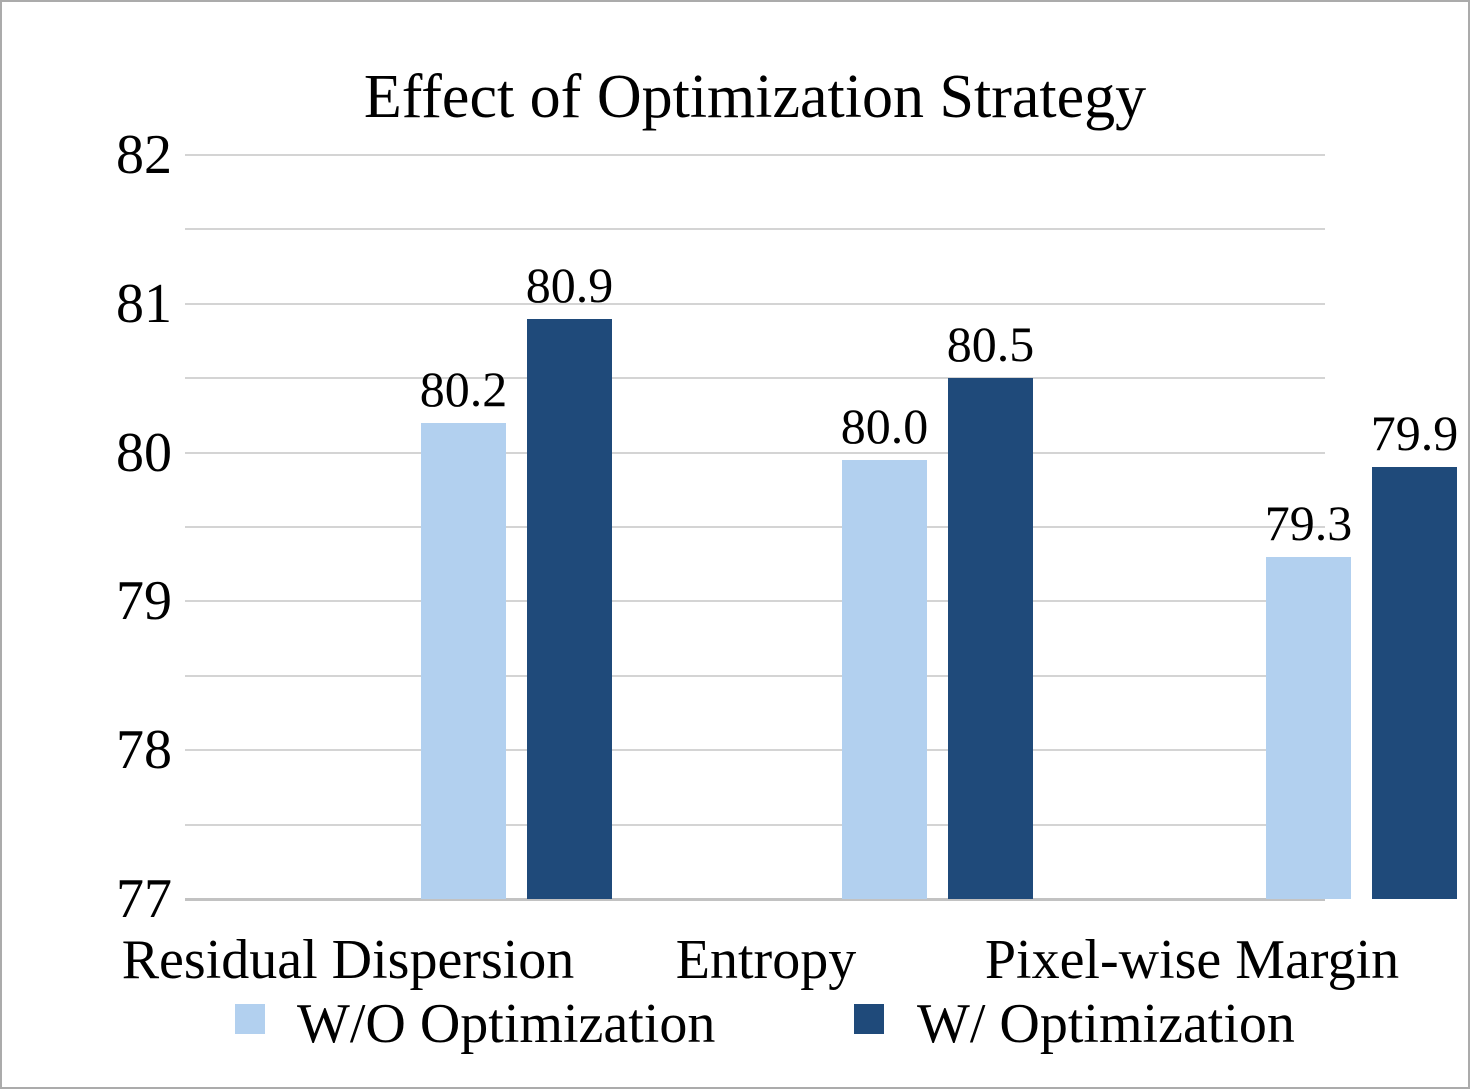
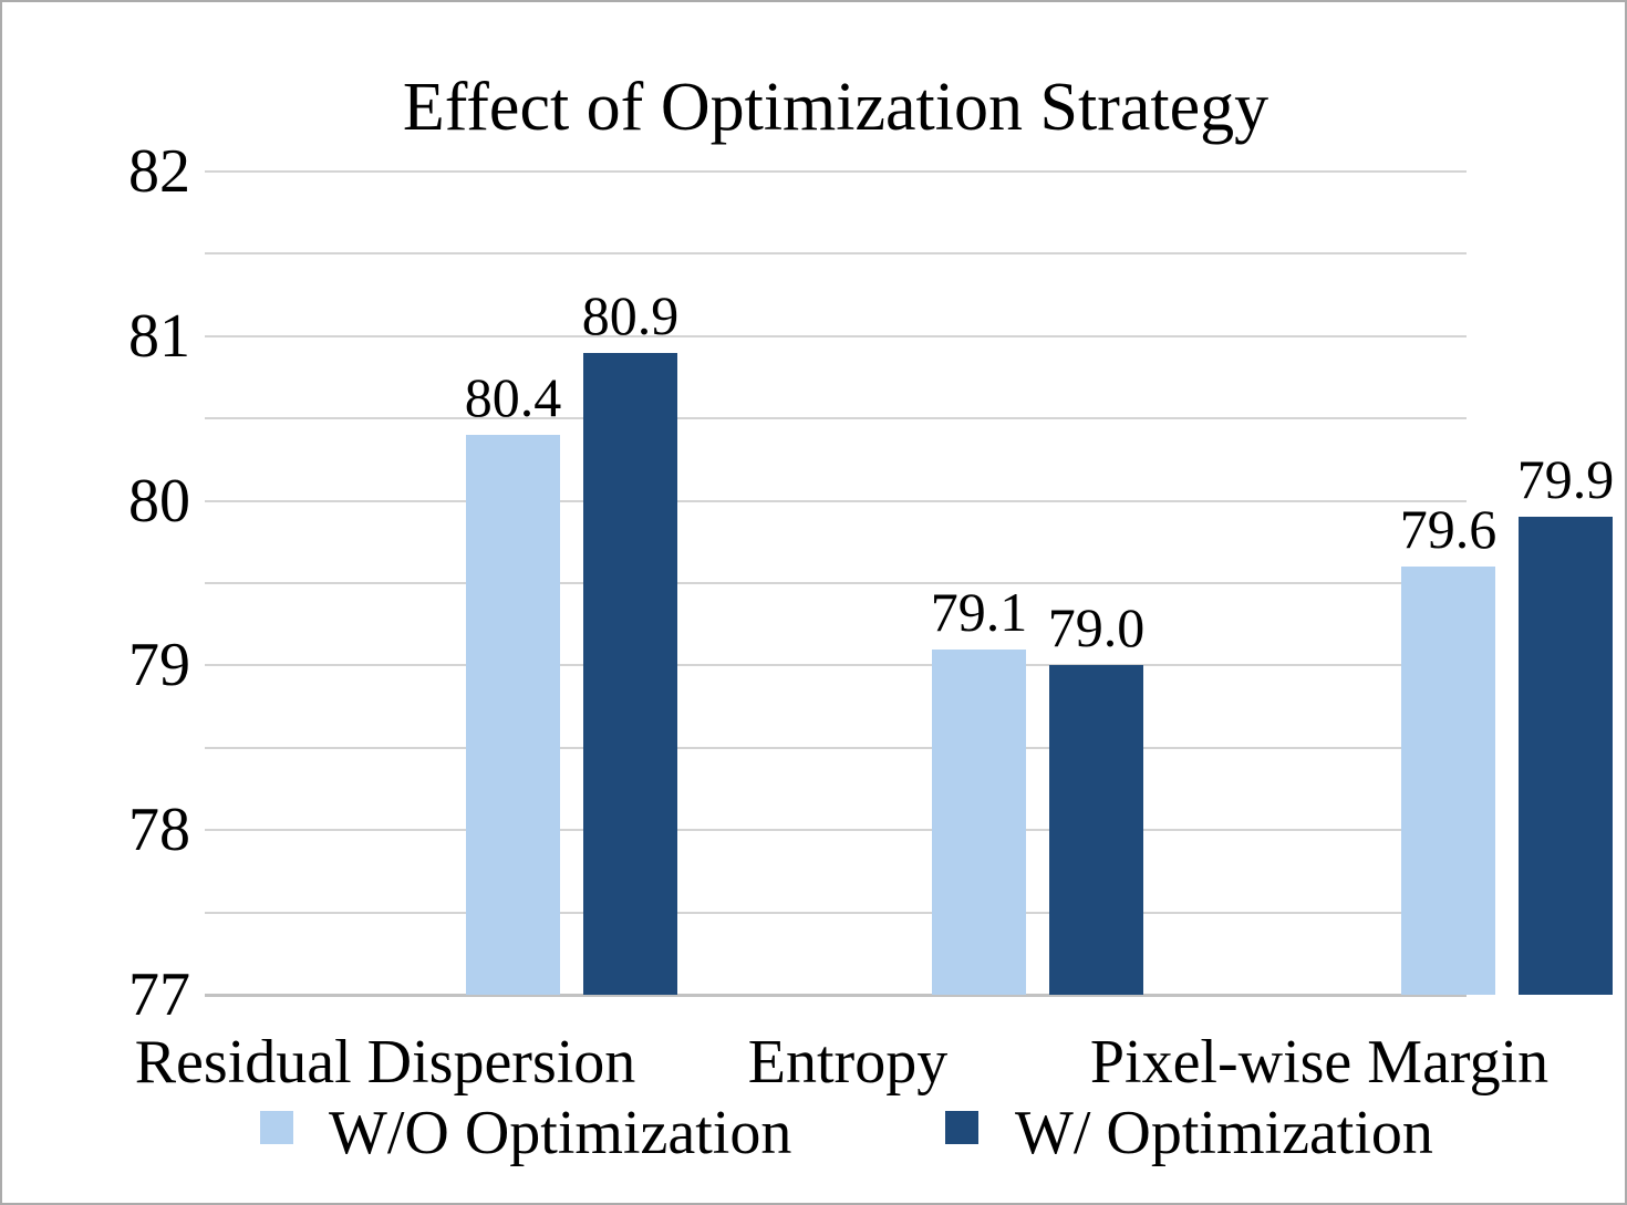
W/O Optimization/Residual Dispersion: 80.2 -> 80.4
W/O Optimization/Entropy: 80.0 -> 79.1
W/ Optimization/Entropy: 80.5 -> 79.0
W/O Optimization/Pixel-wise Margin: 79.3 -> 79.6
